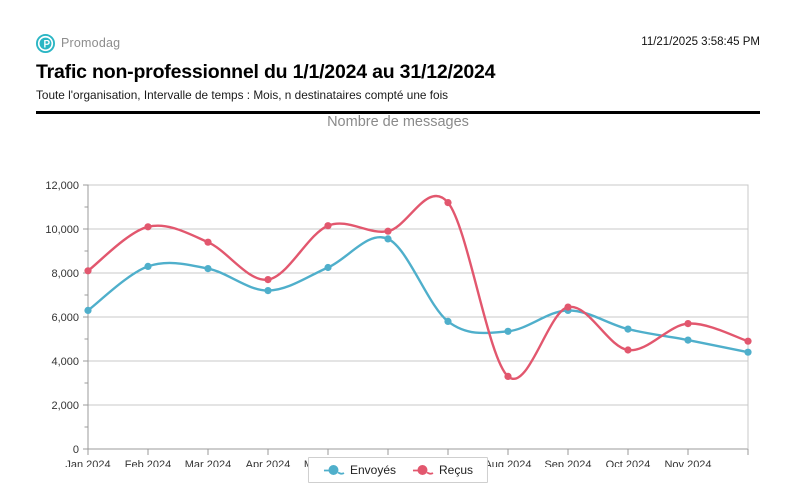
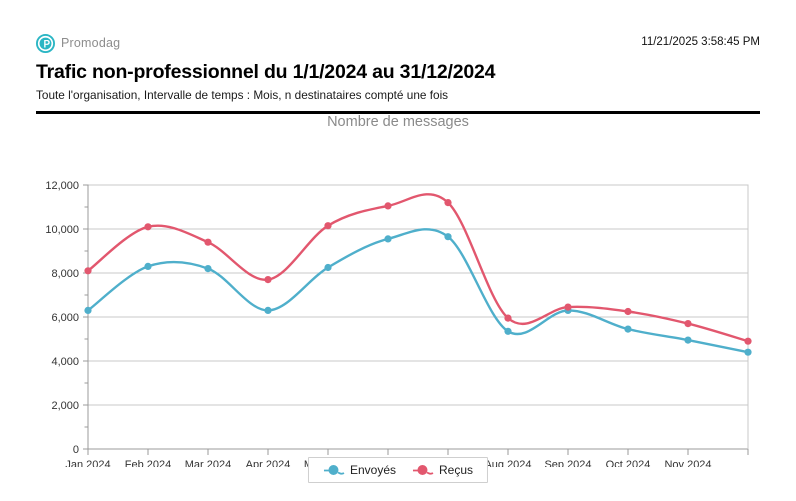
Envoyés/Apr 2024: 7200 -> 6300
Reçus/Jun 2024: 9900 -> 11000
Envoyés/Jul 2024: 5800 -> 9600
Reçus/Aug 2024: 3300 -> 6000
Reçus/Oct 2024: 4500 -> 6200
